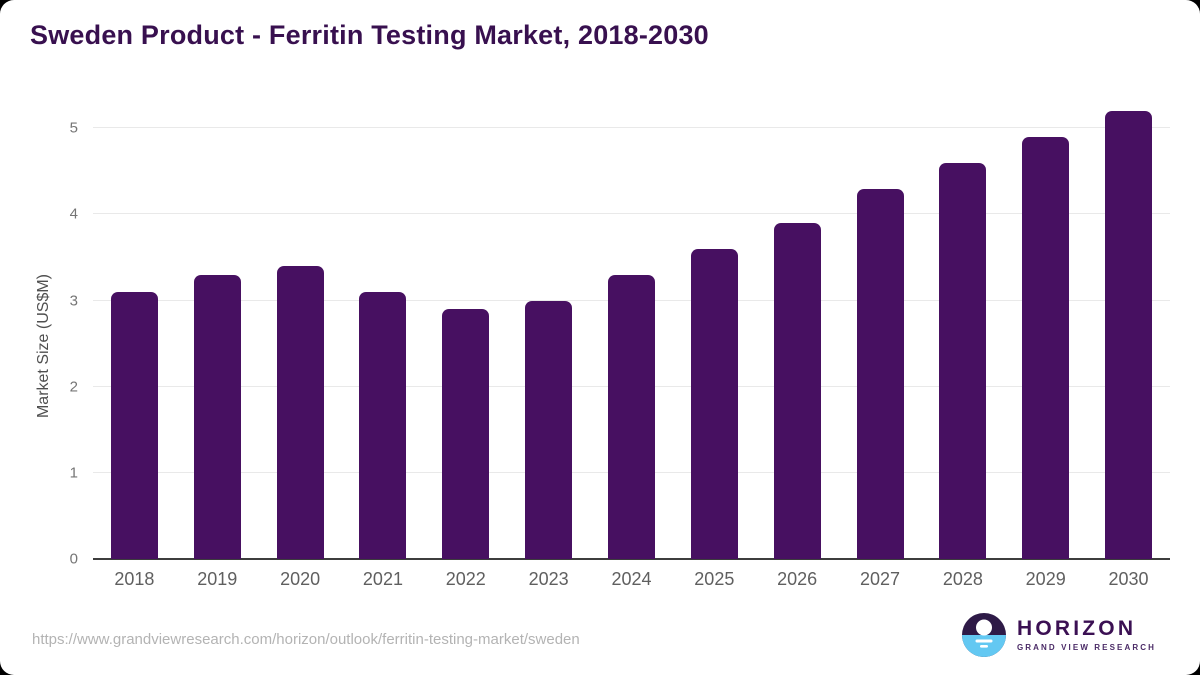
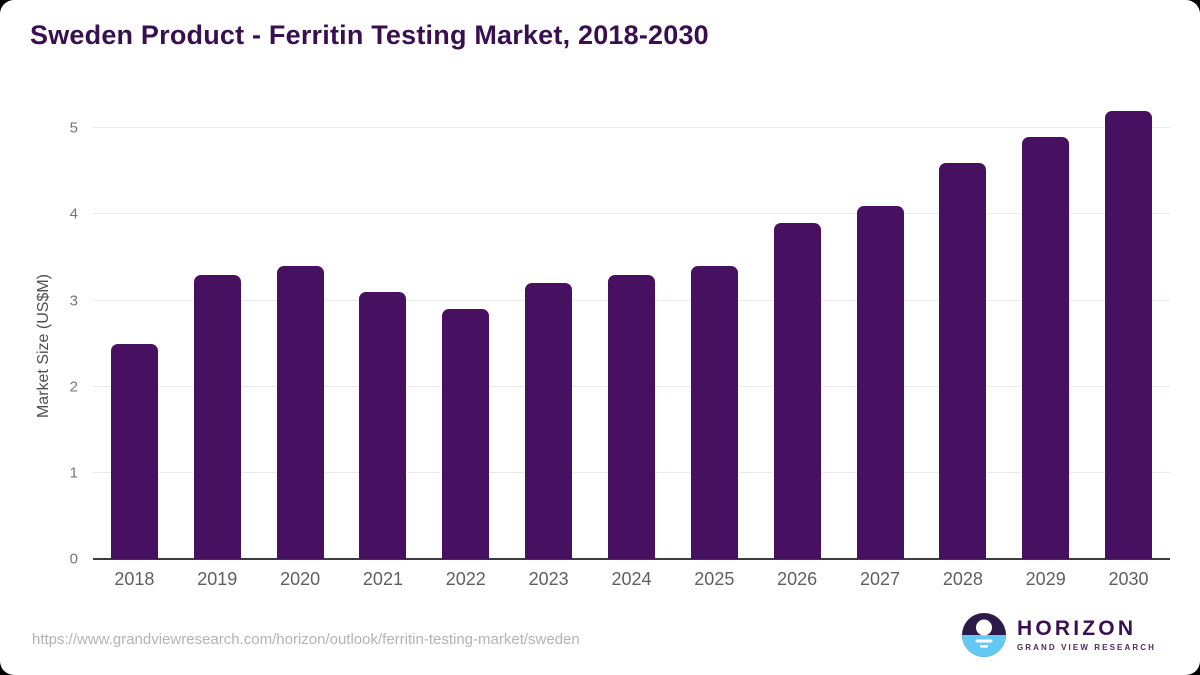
2018: 3.1 -> 2.5
2023: 3.0 -> 3.2
2025: 3.6 -> 3.4
2027: 4.3 -> 4.1
